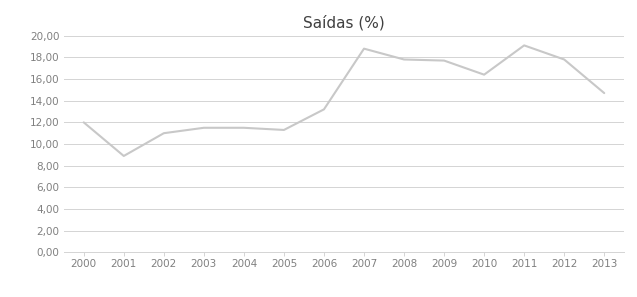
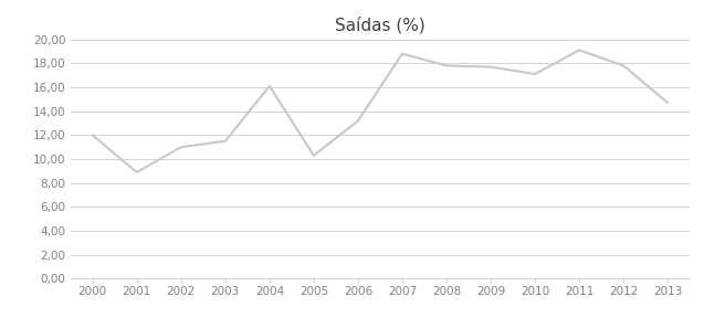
2004: 11,5 -> 16,1
2005: 11,3 -> 10,3
2010: 16,4 -> 17,1
